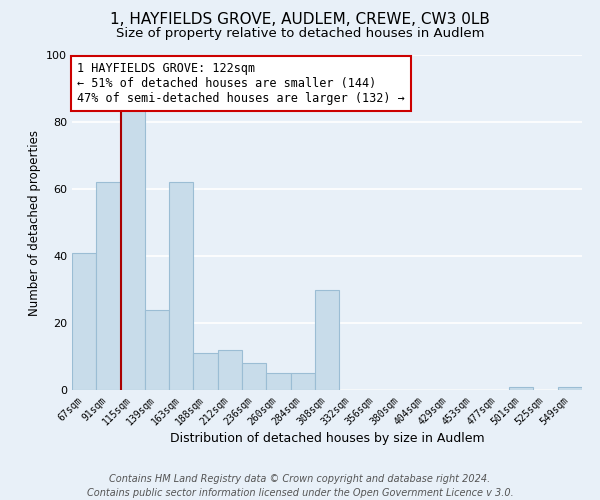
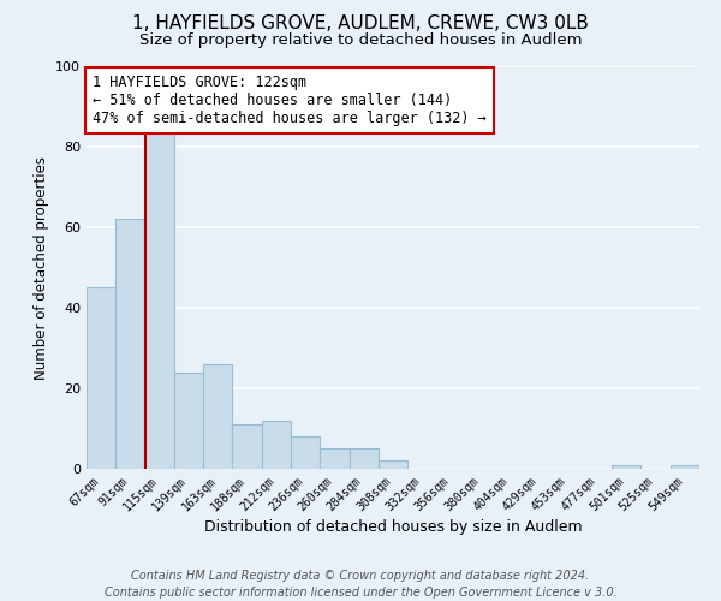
67sqm: 41 -> 45
163sqm: 62 -> 26
308sqm: 30 -> 2
